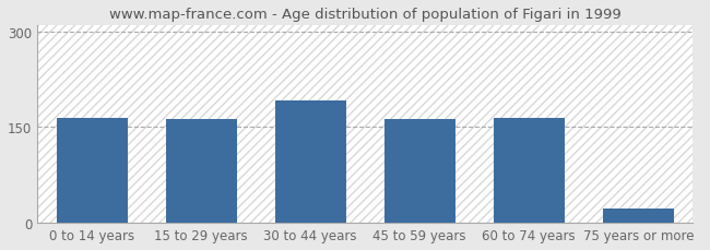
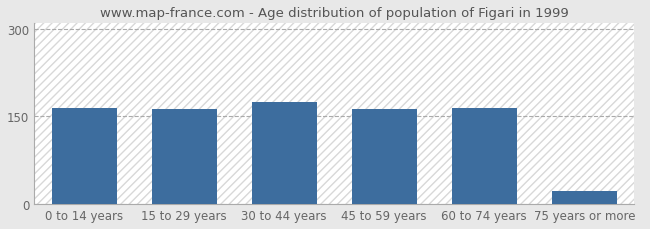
30 to 44 years: 192 -> 175
